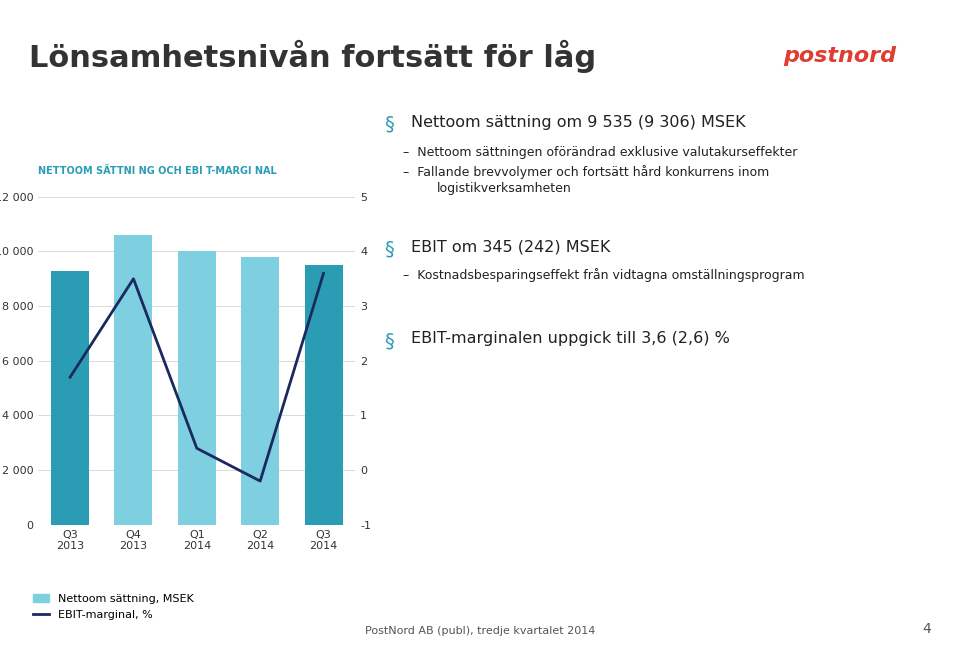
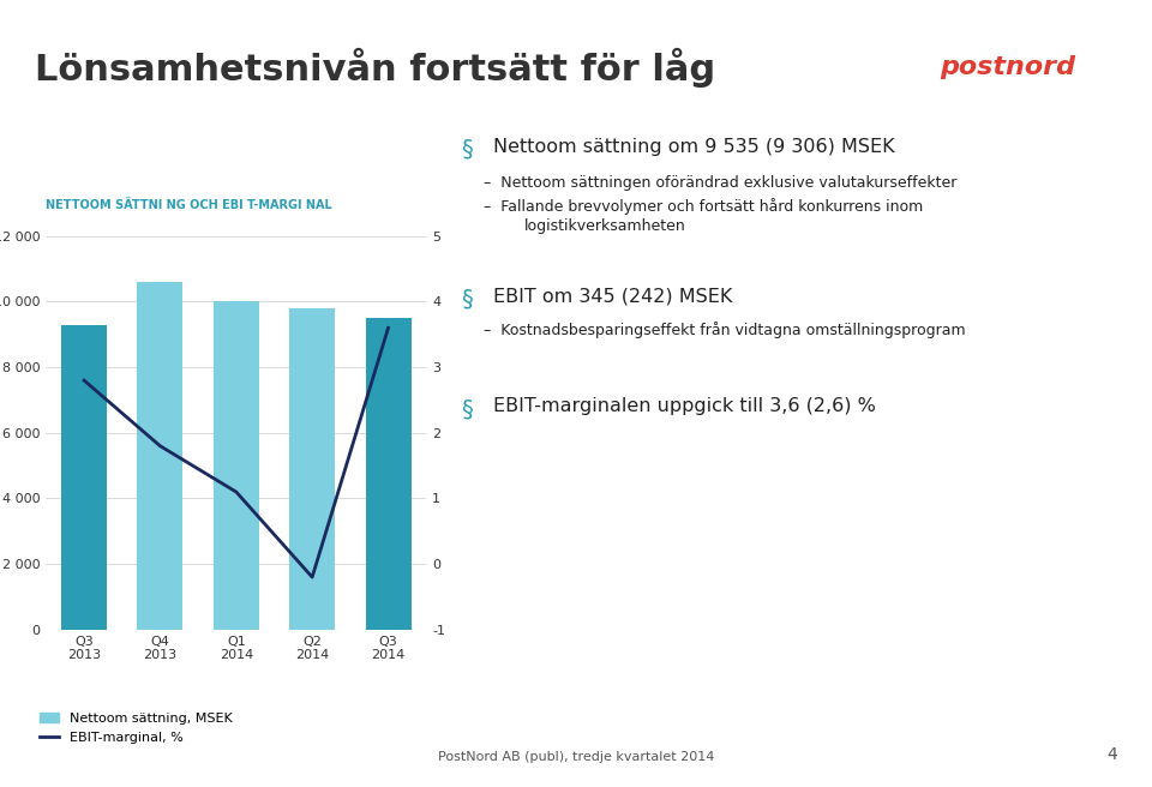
EBIT-marginal, %/Q3 2013: 1.7 -> 2.8
EBIT-marginal, %/Q4 2013: 3.5 -> 1.8
EBIT-marginal, %/Q1 2014: 0.4 -> 1.1
